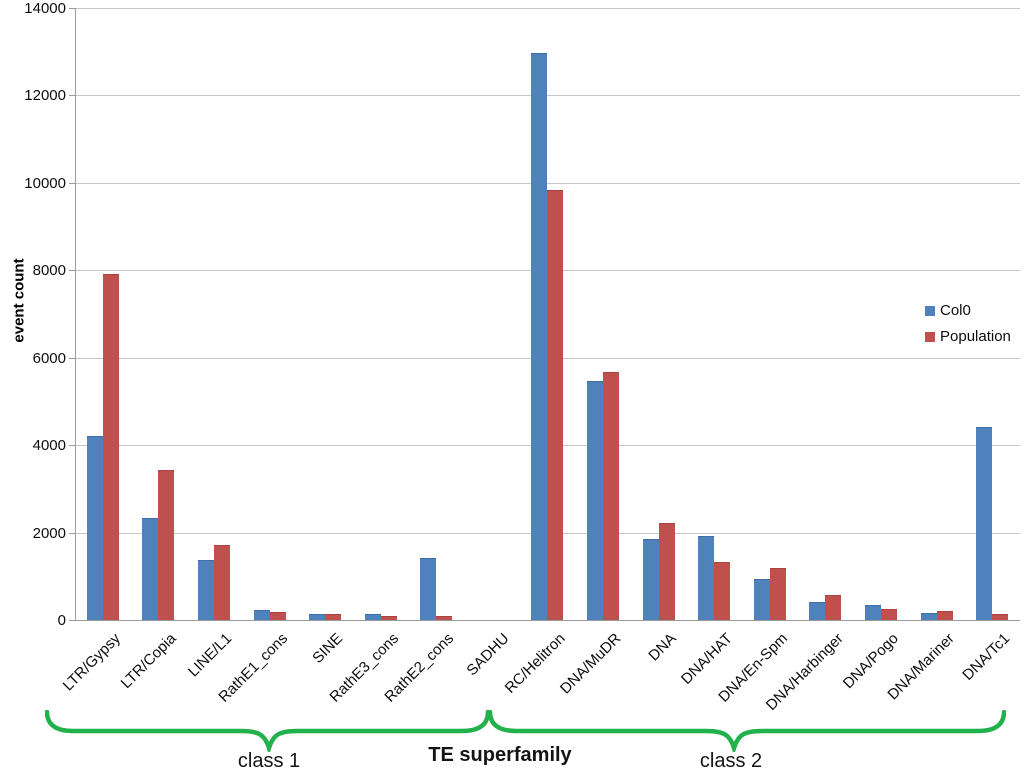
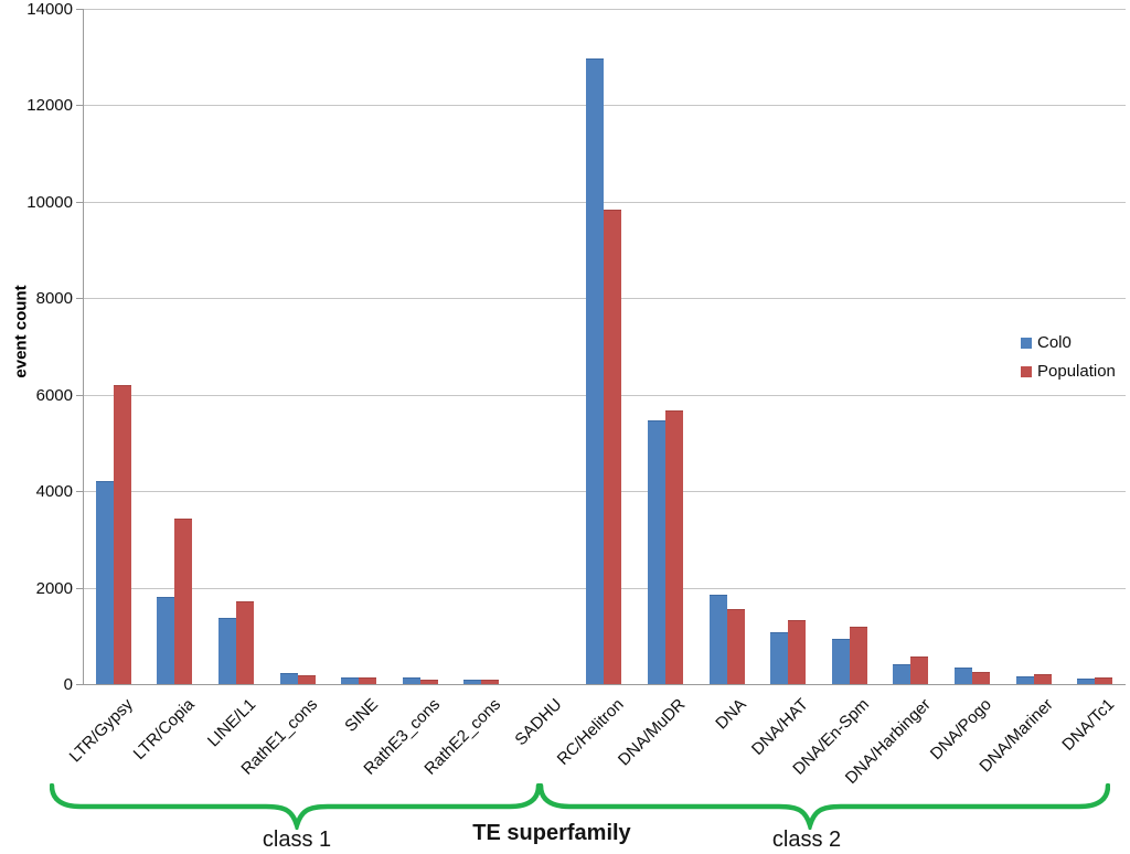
Population/LTR/Gypsy: 7900 -> 6200
Col0/LTR/Copia: 2300 -> 1800
Col0/RathE2_cons: 1400 -> 100
Population/DNA: 2200 -> 1500
Col0/DNA/HAT: 1900 -> 1000
Col0/DNA/Tc1: 4400 -> 100
